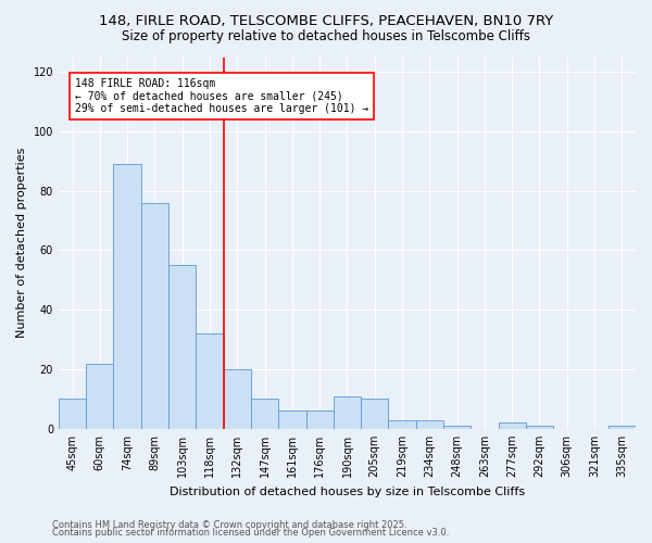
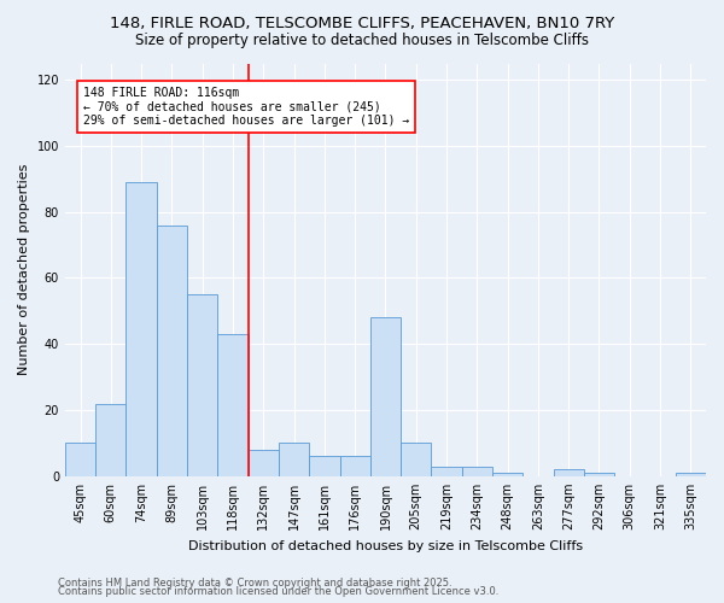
118sqm: 32 -> 43
132sqm: 20 -> 8
190sqm: 11 -> 48
